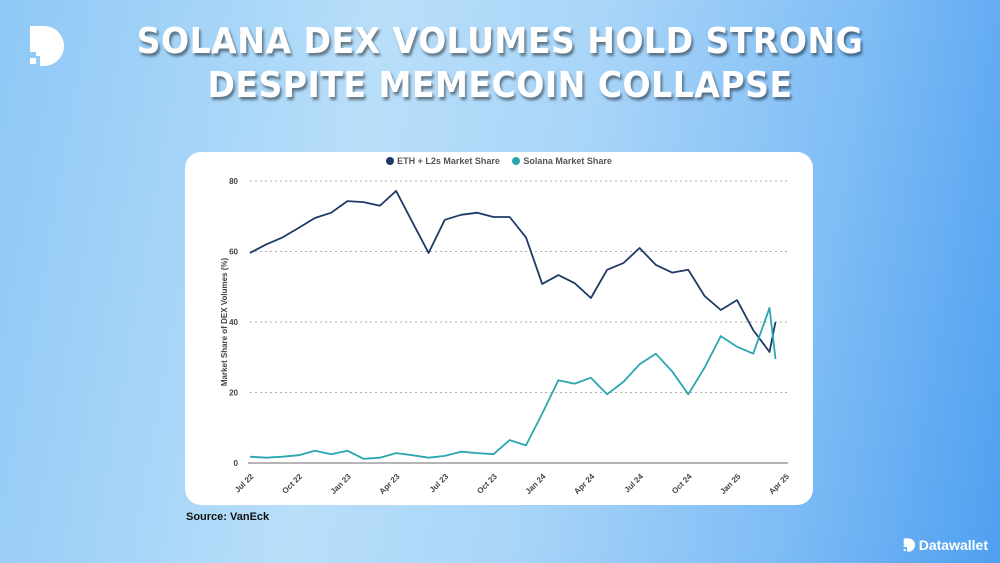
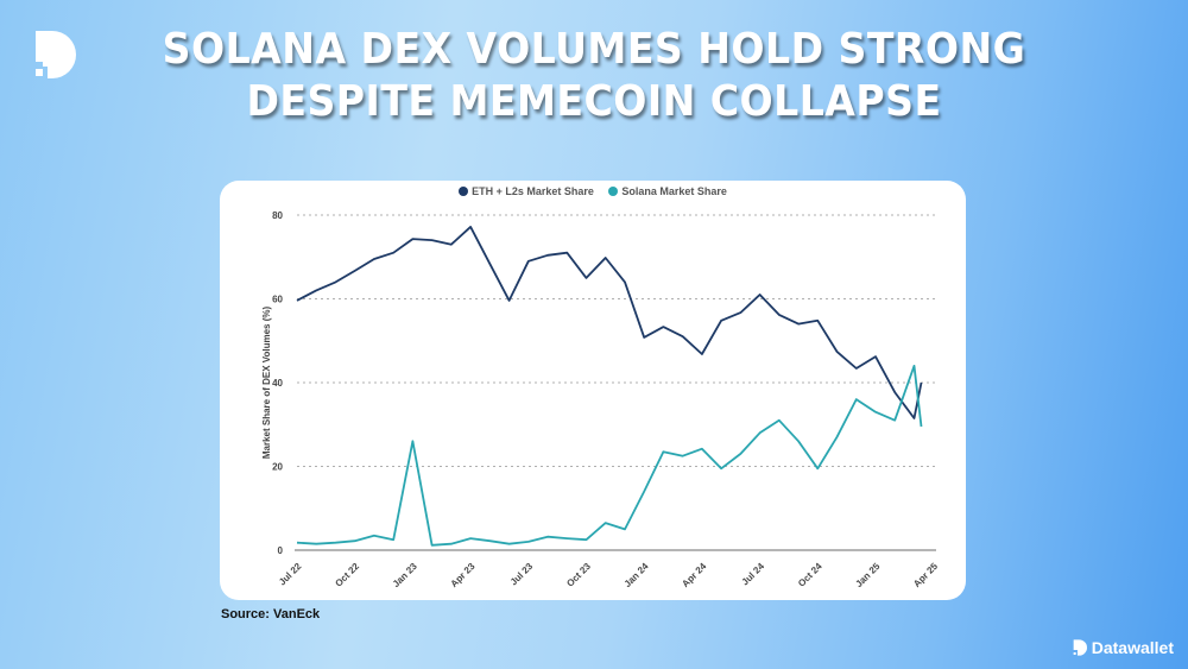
Solana Market Share/Jan 23: 4 -> 26
ETH + L2s Market Share/Oct 23: 70 -> 65
